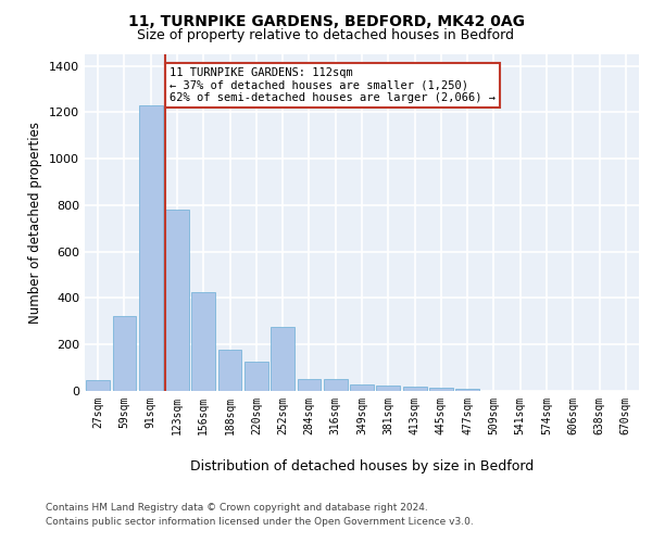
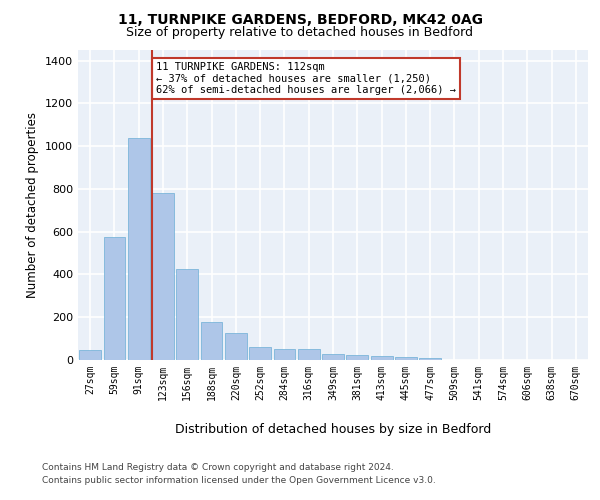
59sqm: 325 -> 575
91sqm: 1230 -> 1040
252sqm: 275 -> 63
